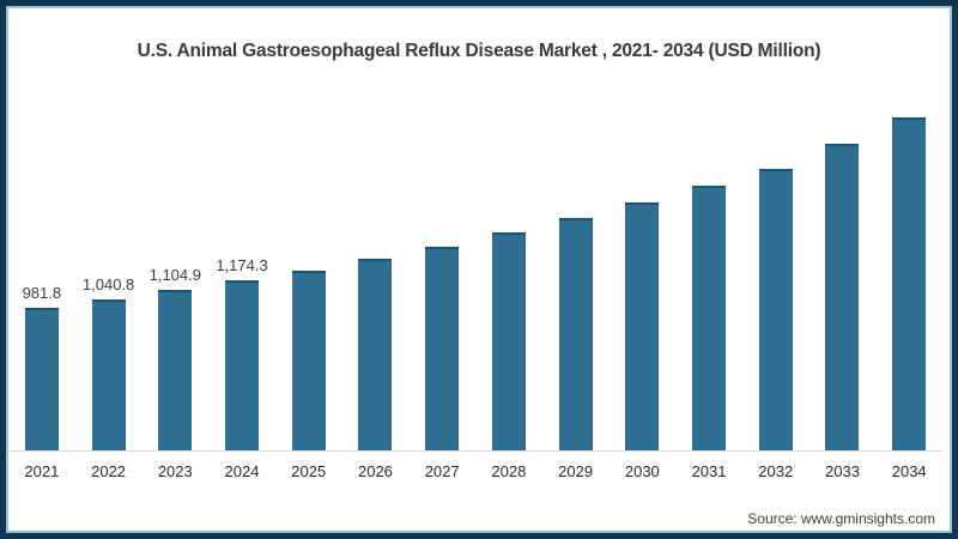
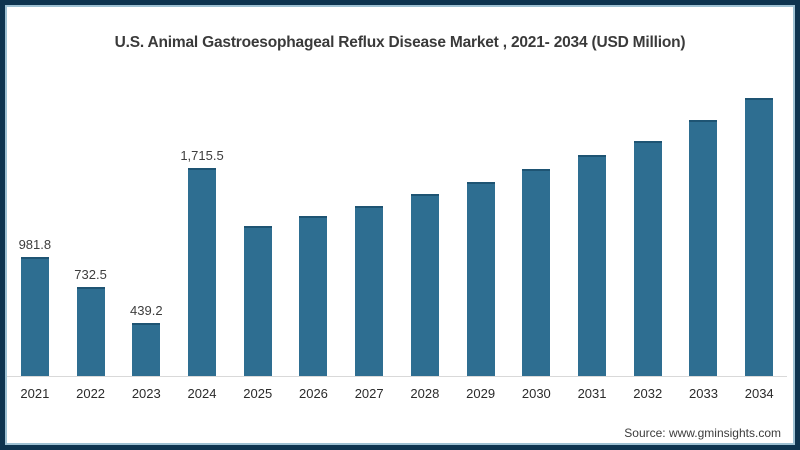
2022: 1,040.8 -> 732.5
2023: 1,104.9 -> 439.2
2024: 1,174.3 -> 1,715.5
